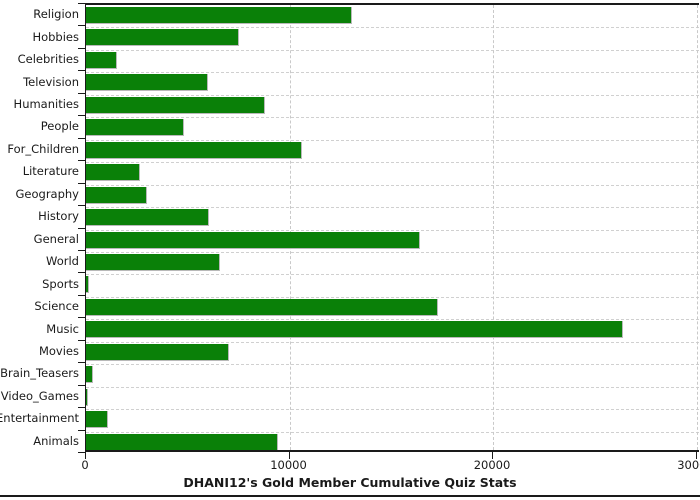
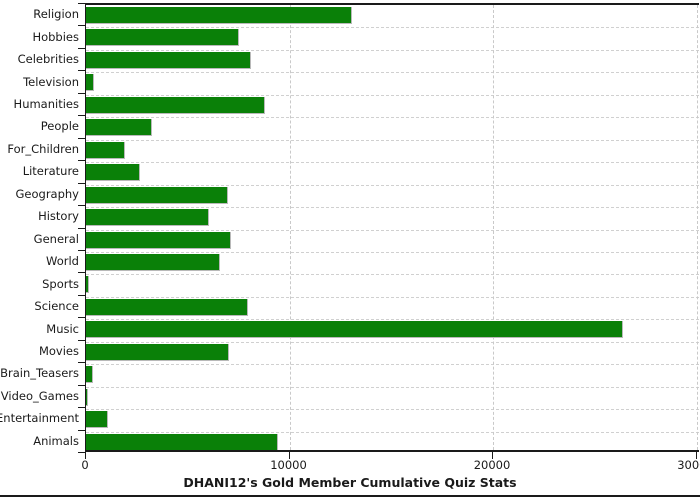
Celebrities: 1500 -> 8100
Television: 6000 -> 400
People: 4800 -> 3200
For_Children: 10600 -> 1900
Geography: 3000 -> 7000
General: 16400 -> 7100
Science: 17300 -> 7900
